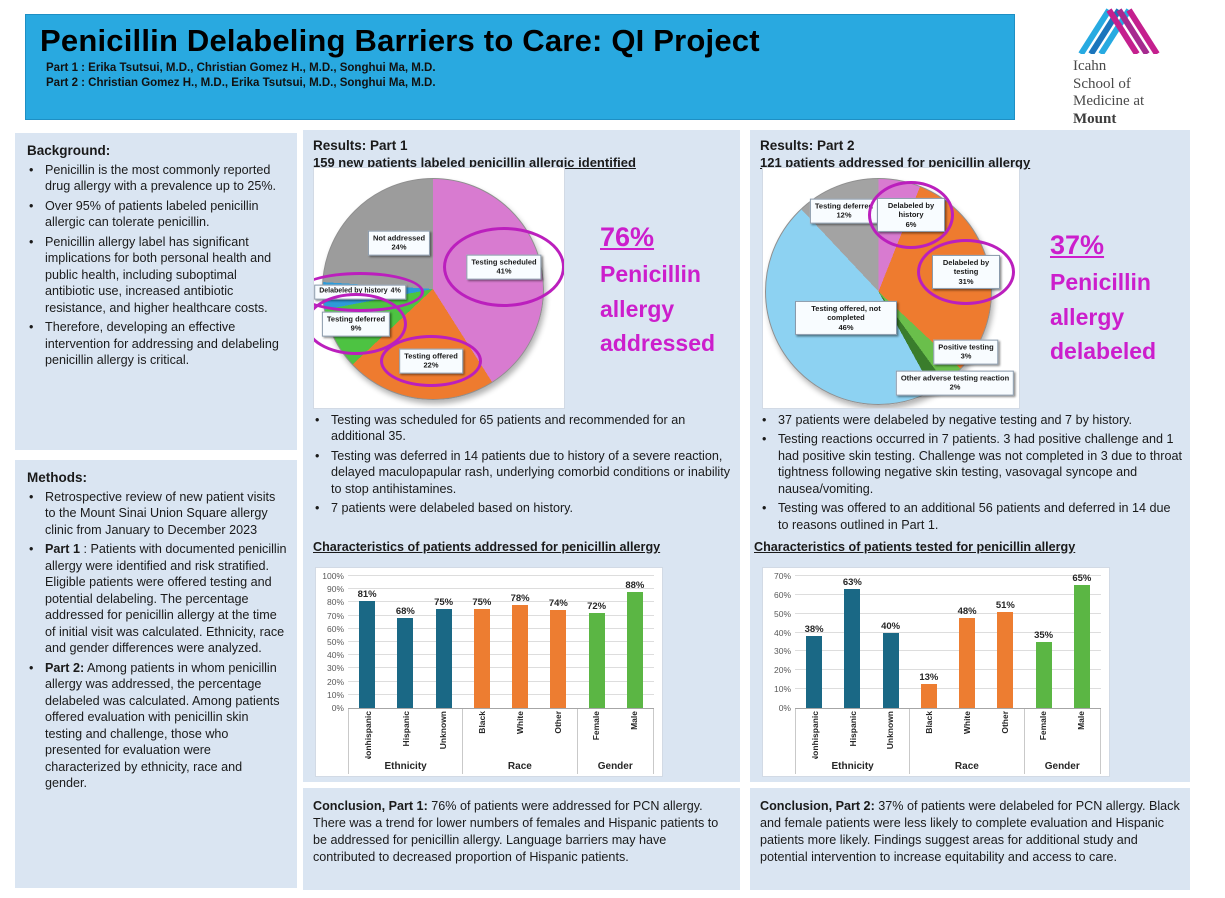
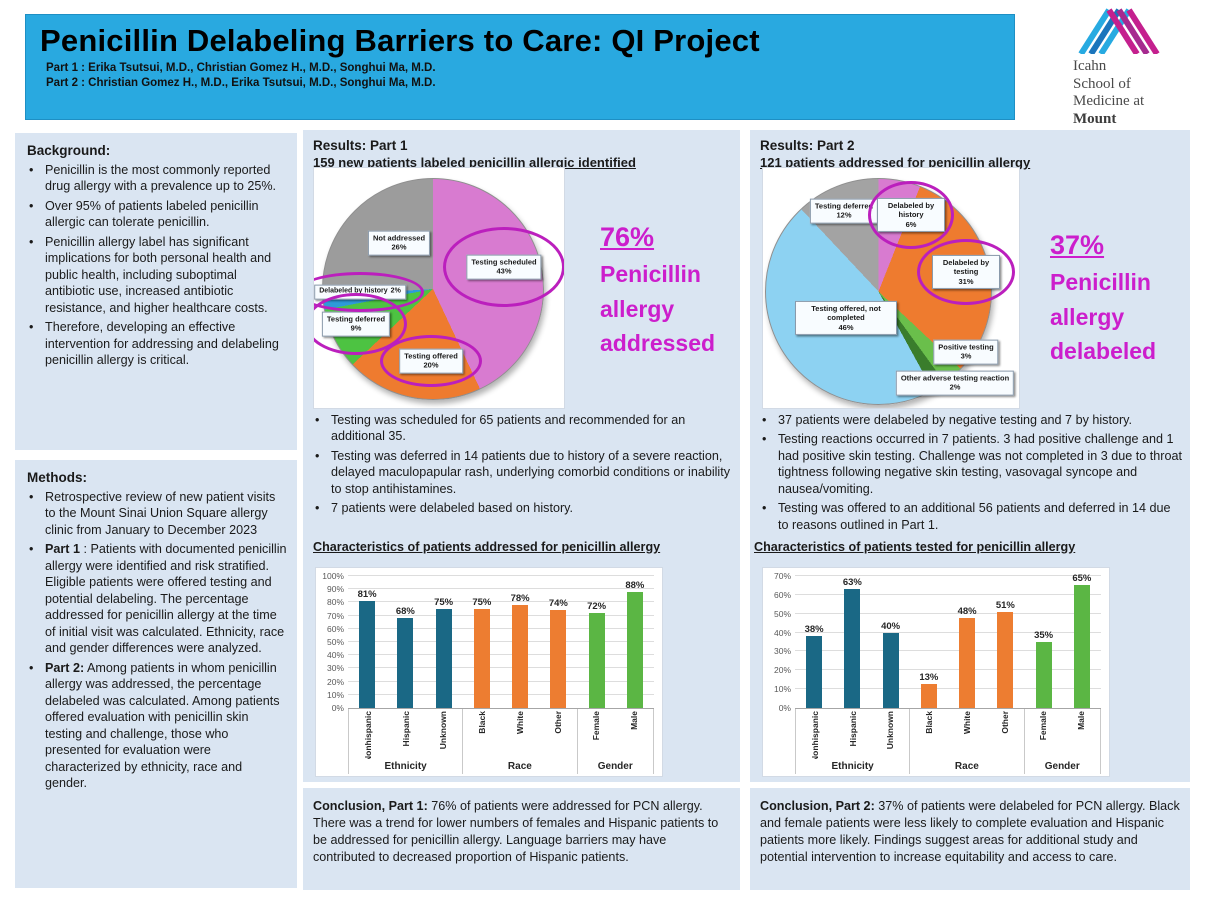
159 new patients labeled penicillin allergic identified/Testing scheduled: 41% -> 43%
159 new patients labeled penicillin allergic identified/Testing offered: 22% -> 20%
159 new patients labeled penicillin allergic identified/Delabeled by history: 4% -> 2%
159 new patients labeled penicillin allergic identified/Not addressed: 24% -> 26%
